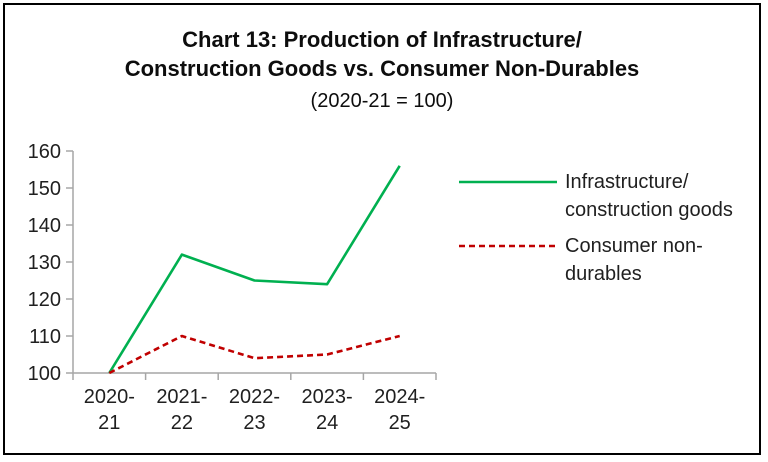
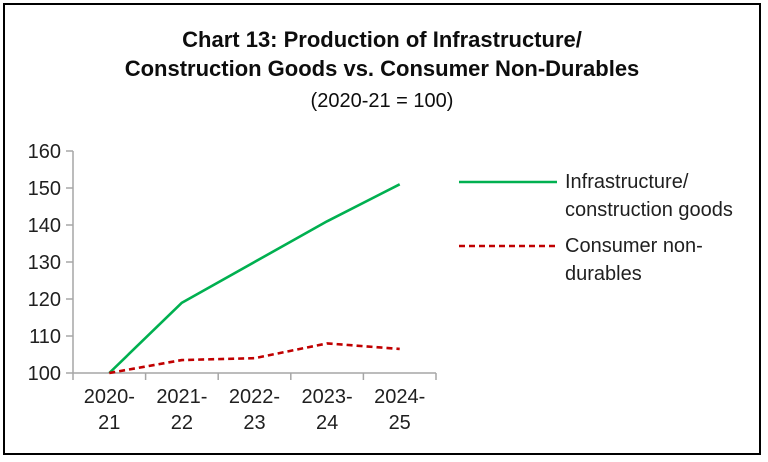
Infrastructure/construction goods/2021-22: 132 -> 119
Consumer non-durables/2021-22: 110 -> 104
Infrastructure/construction goods/2022-23: 125 -> 130
Infrastructure/construction goods/2023-24: 124 -> 141
Consumer non-durables/2023-24: 105 -> 108
Infrastructure/construction goods/2024-25: 156 -> 151
Consumer non-durables/2024-25: 110 -> 106
